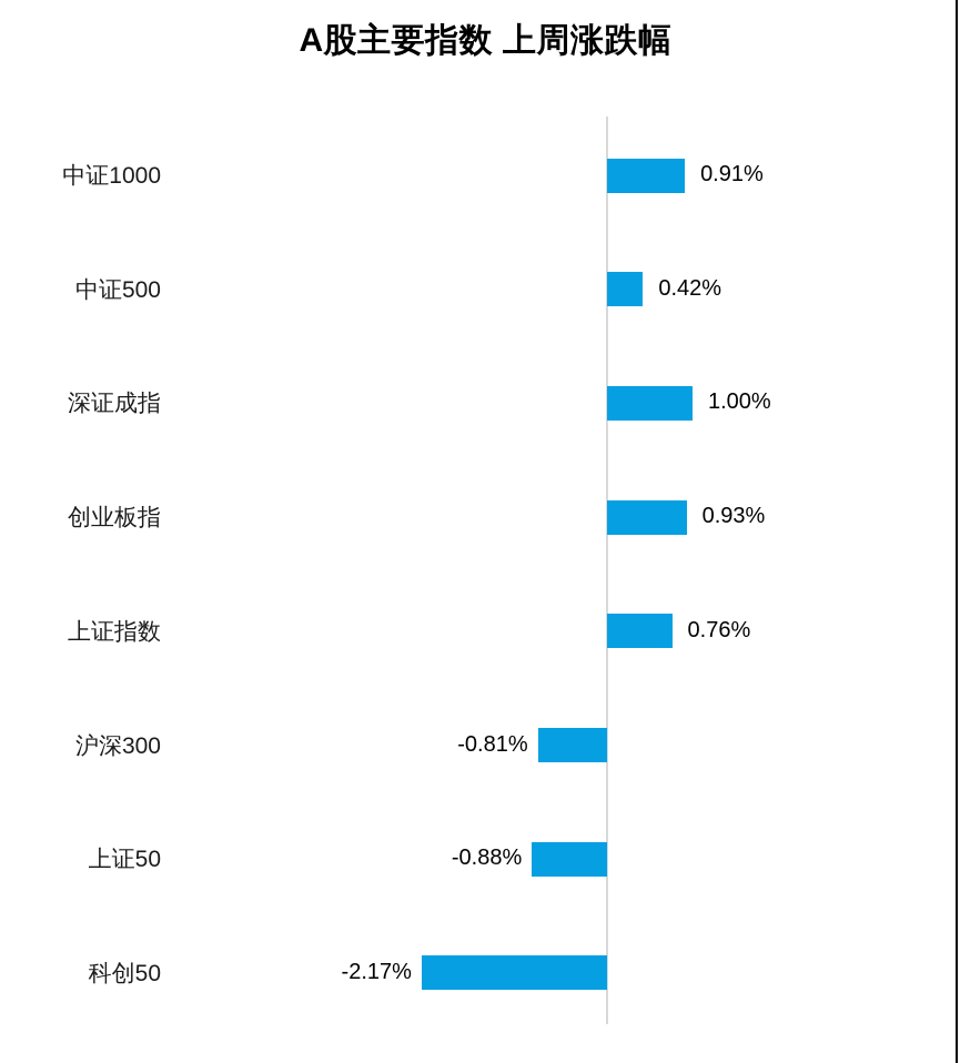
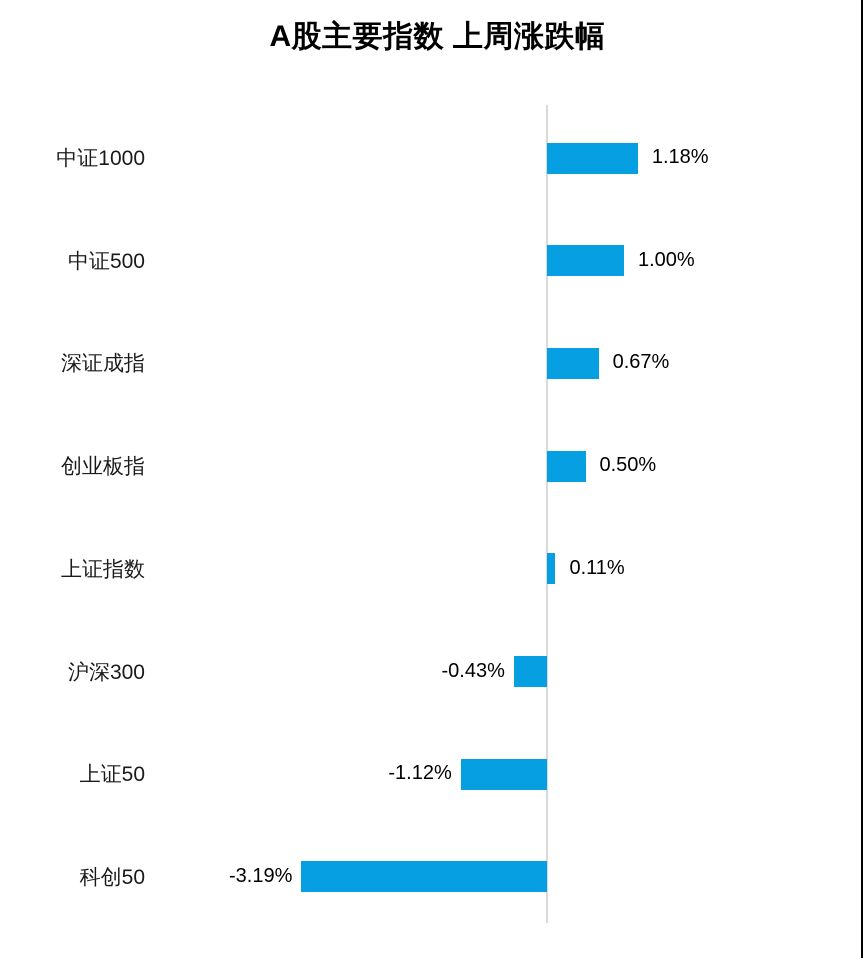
中证1000: 0.91% -> 1.18%
中证500: 0.42% -> 1.00%
深证成指: 1.00% -> 0.67%
创业板指: 0.93% -> 0.50%
上证指数: 0.76% -> 0.11%
沪深300: -0.81% -> -0.43%
上证50: -0.88% -> -1.12%
科创50: -2.17% -> -3.19%
